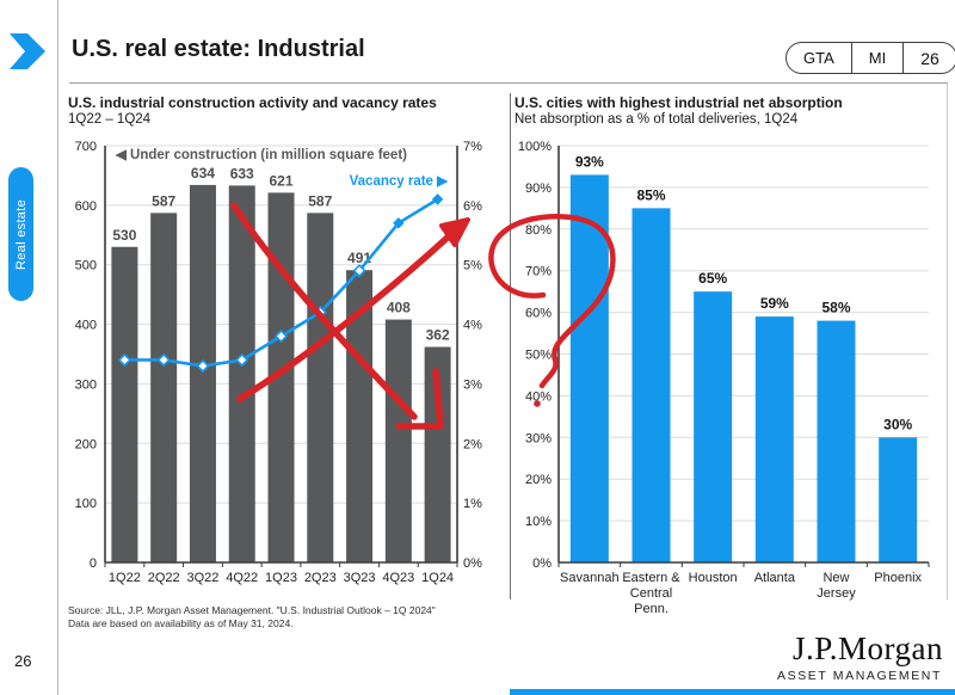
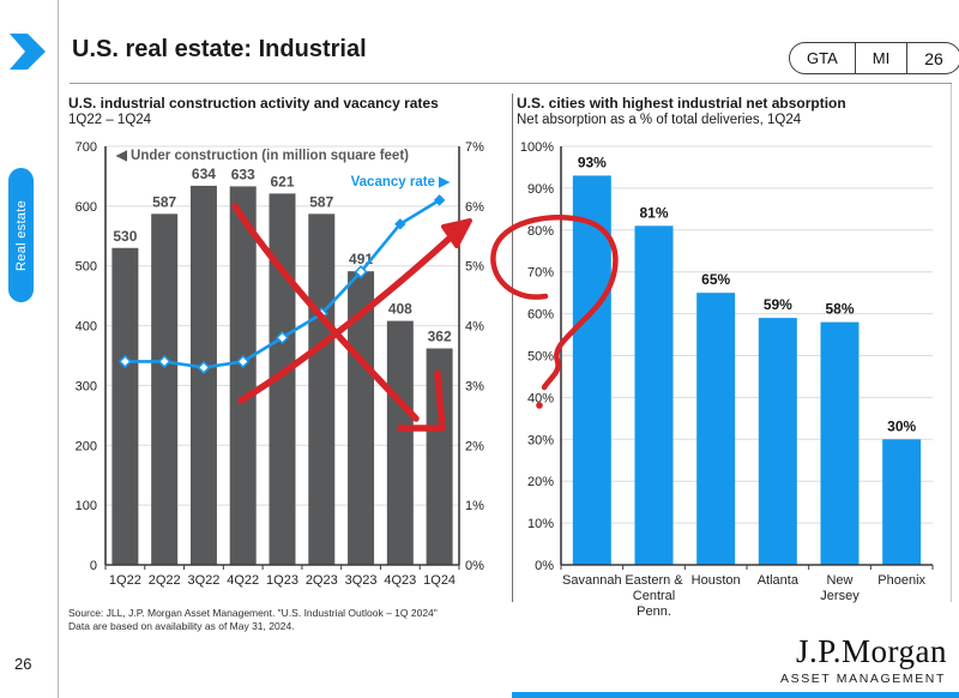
U.S. cities with highest industrial net absorption/Eastern & Central Penn.: 85% -> 81%
